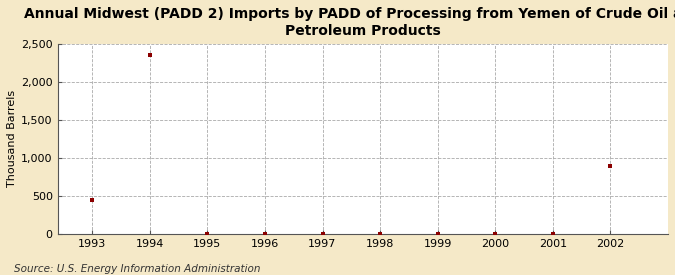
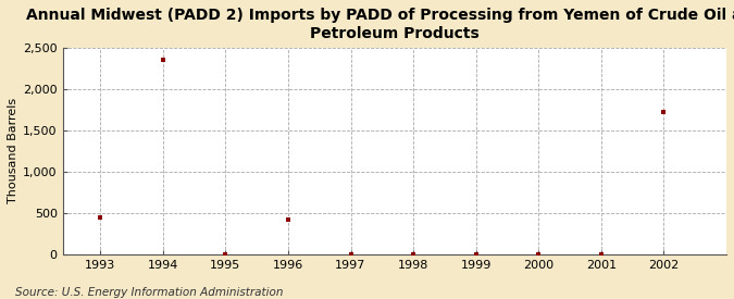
1996: 0 -> 420
2002: 900 -> 1,720
